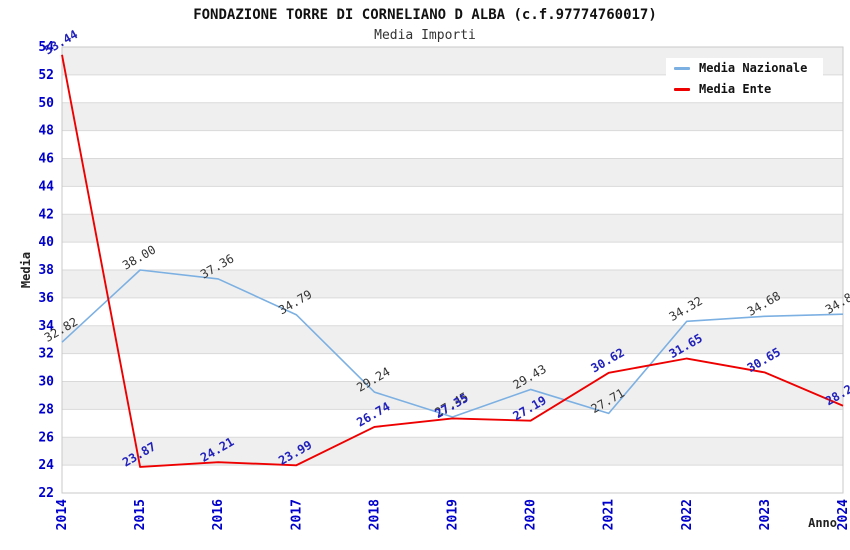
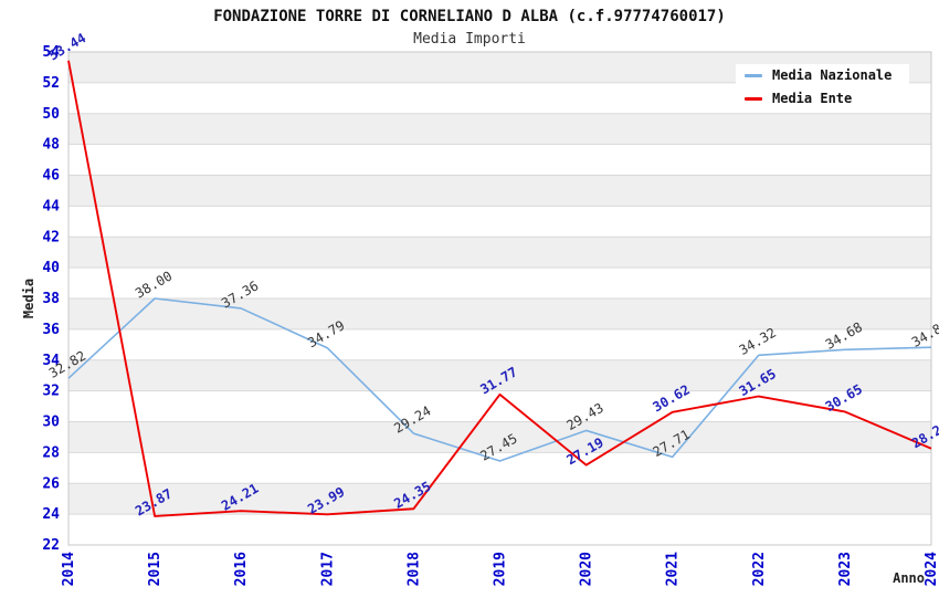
Media Ente/2018: 26.74 -> 24.35
Media Ente/2019: 27.35 -> 31.77
